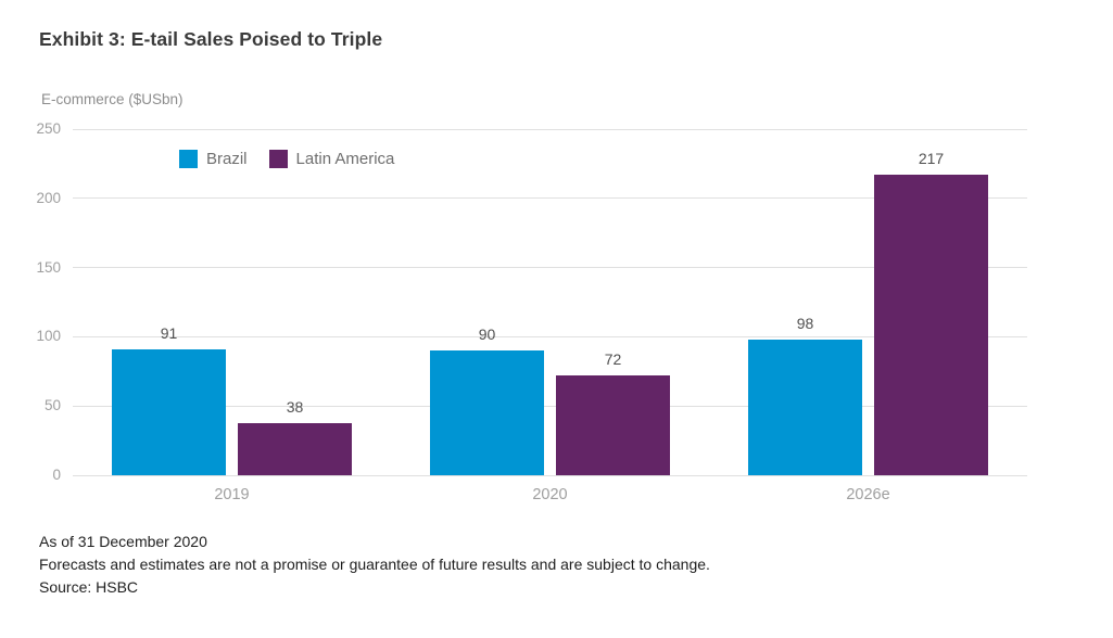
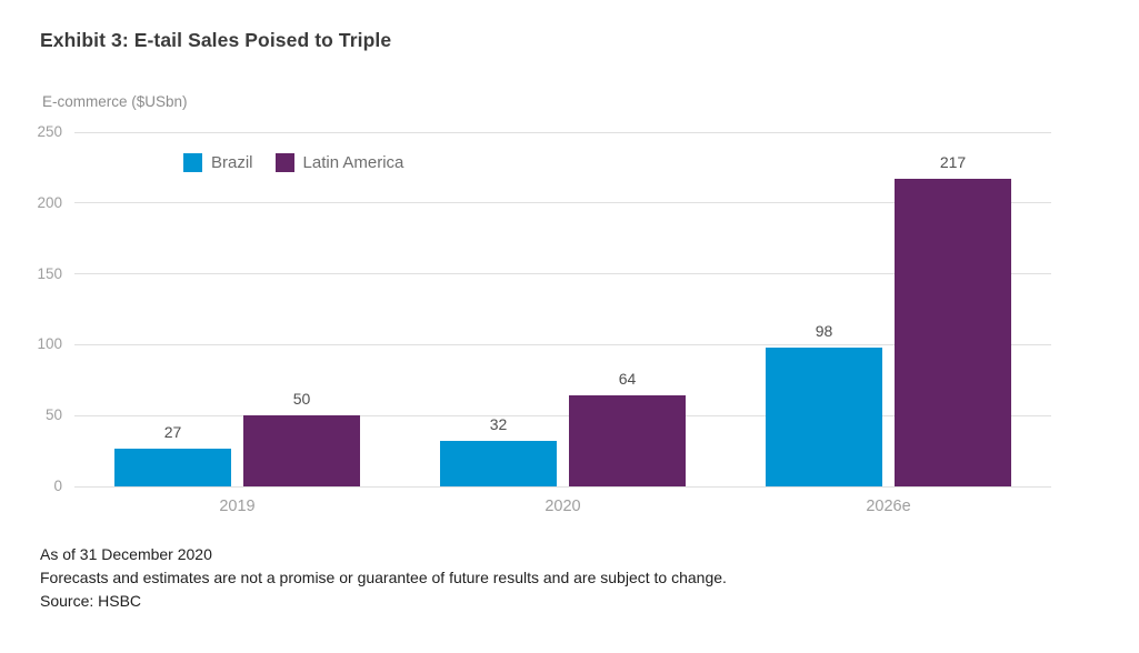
Brazil/2019: 91 -> 27
Latin America/2019: 38 -> 50
Brazil/2020: 90 -> 32
Latin America/2020: 72 -> 64
